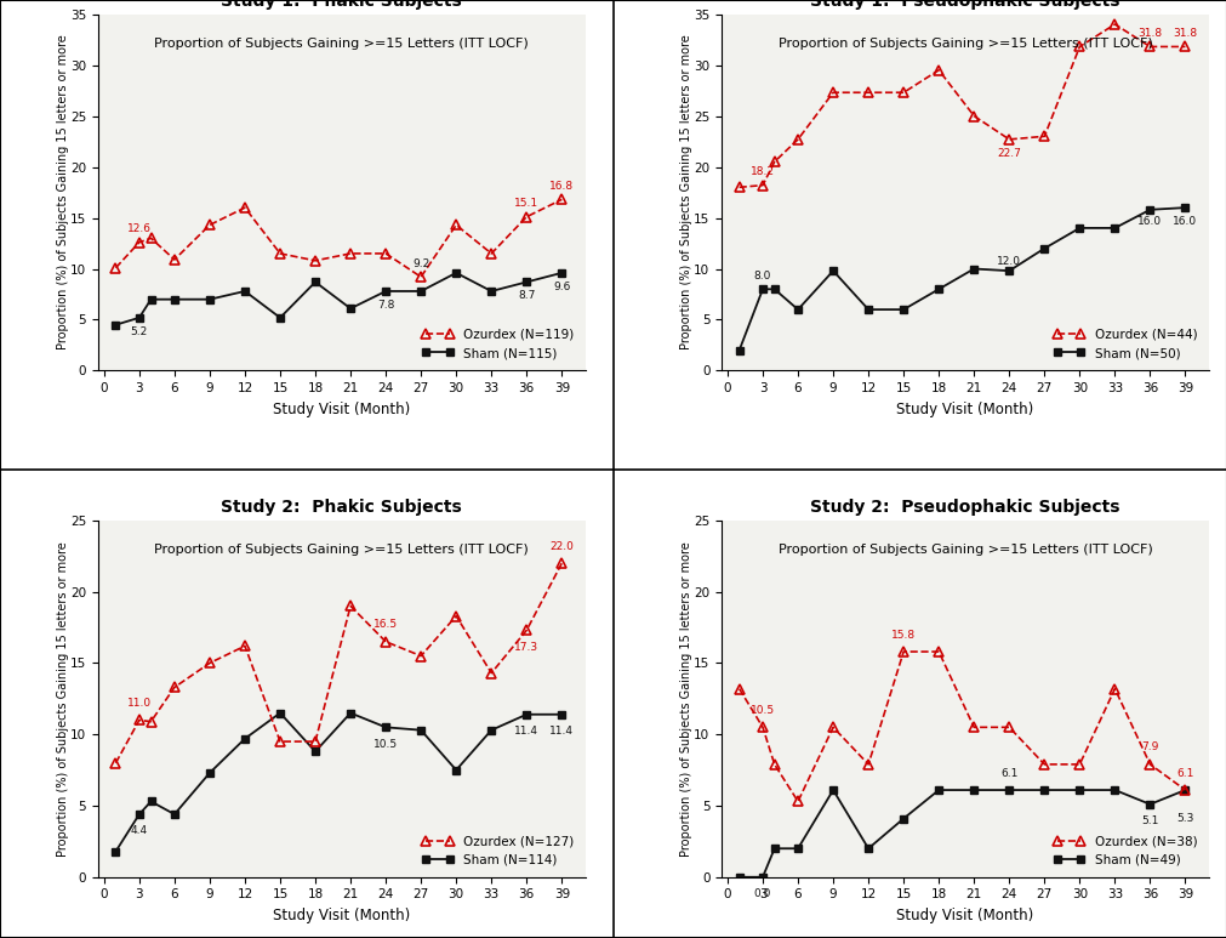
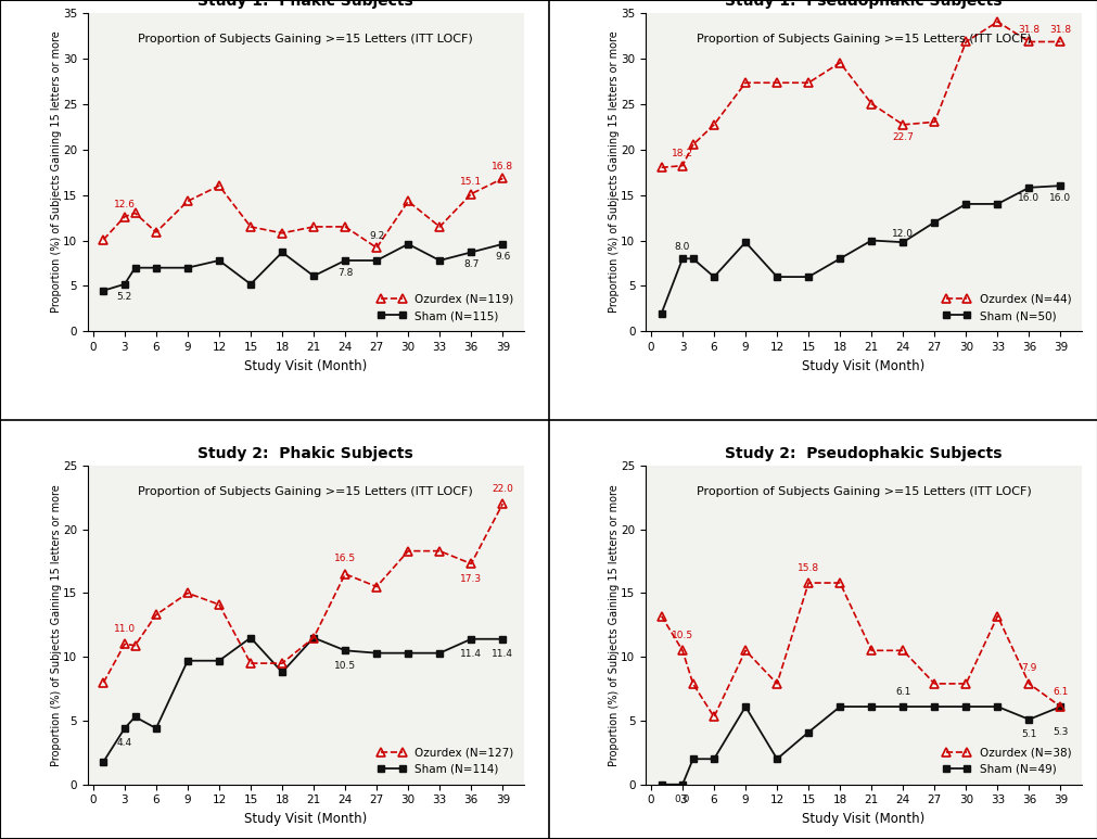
Study 2: Phakic Subjects/Sham (N=114)/9: 7.3 -> 9.7
Study 2: Phakic Subjects/Ozurdex (N=127)/12: 16.2 -> 14.1
Study 2: Phakic Subjects/Ozurdex (N=127)/21: 19.0 -> 11.5
Study 2: Phakic Subjects/Sham (N=114)/30: 7.5 -> 10.3
Study 2: Phakic Subjects/Ozurdex (N=127)/33: 14.3 -> 18.3
